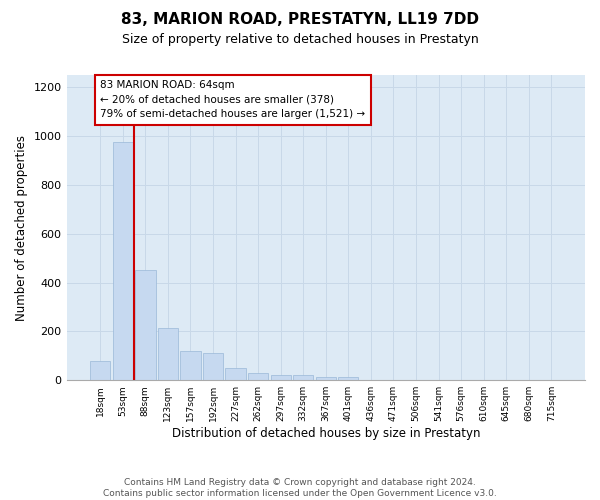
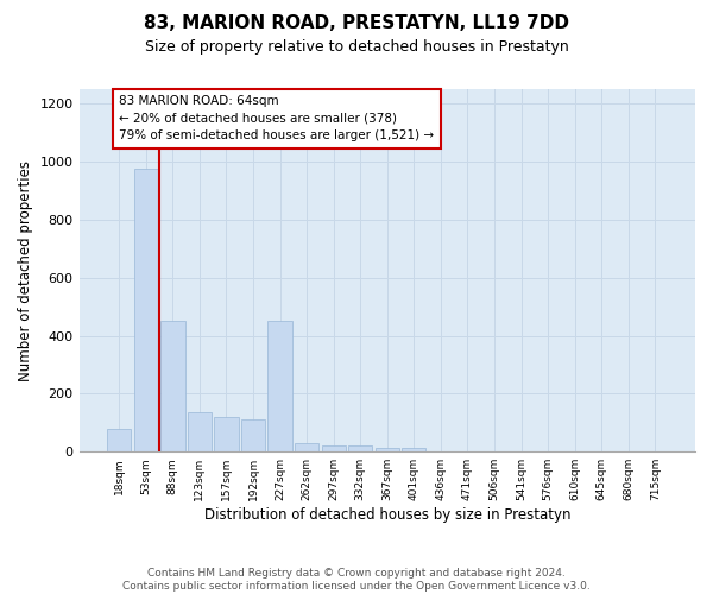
123sqm: 215 -> 135
227sqm: 50 -> 450
